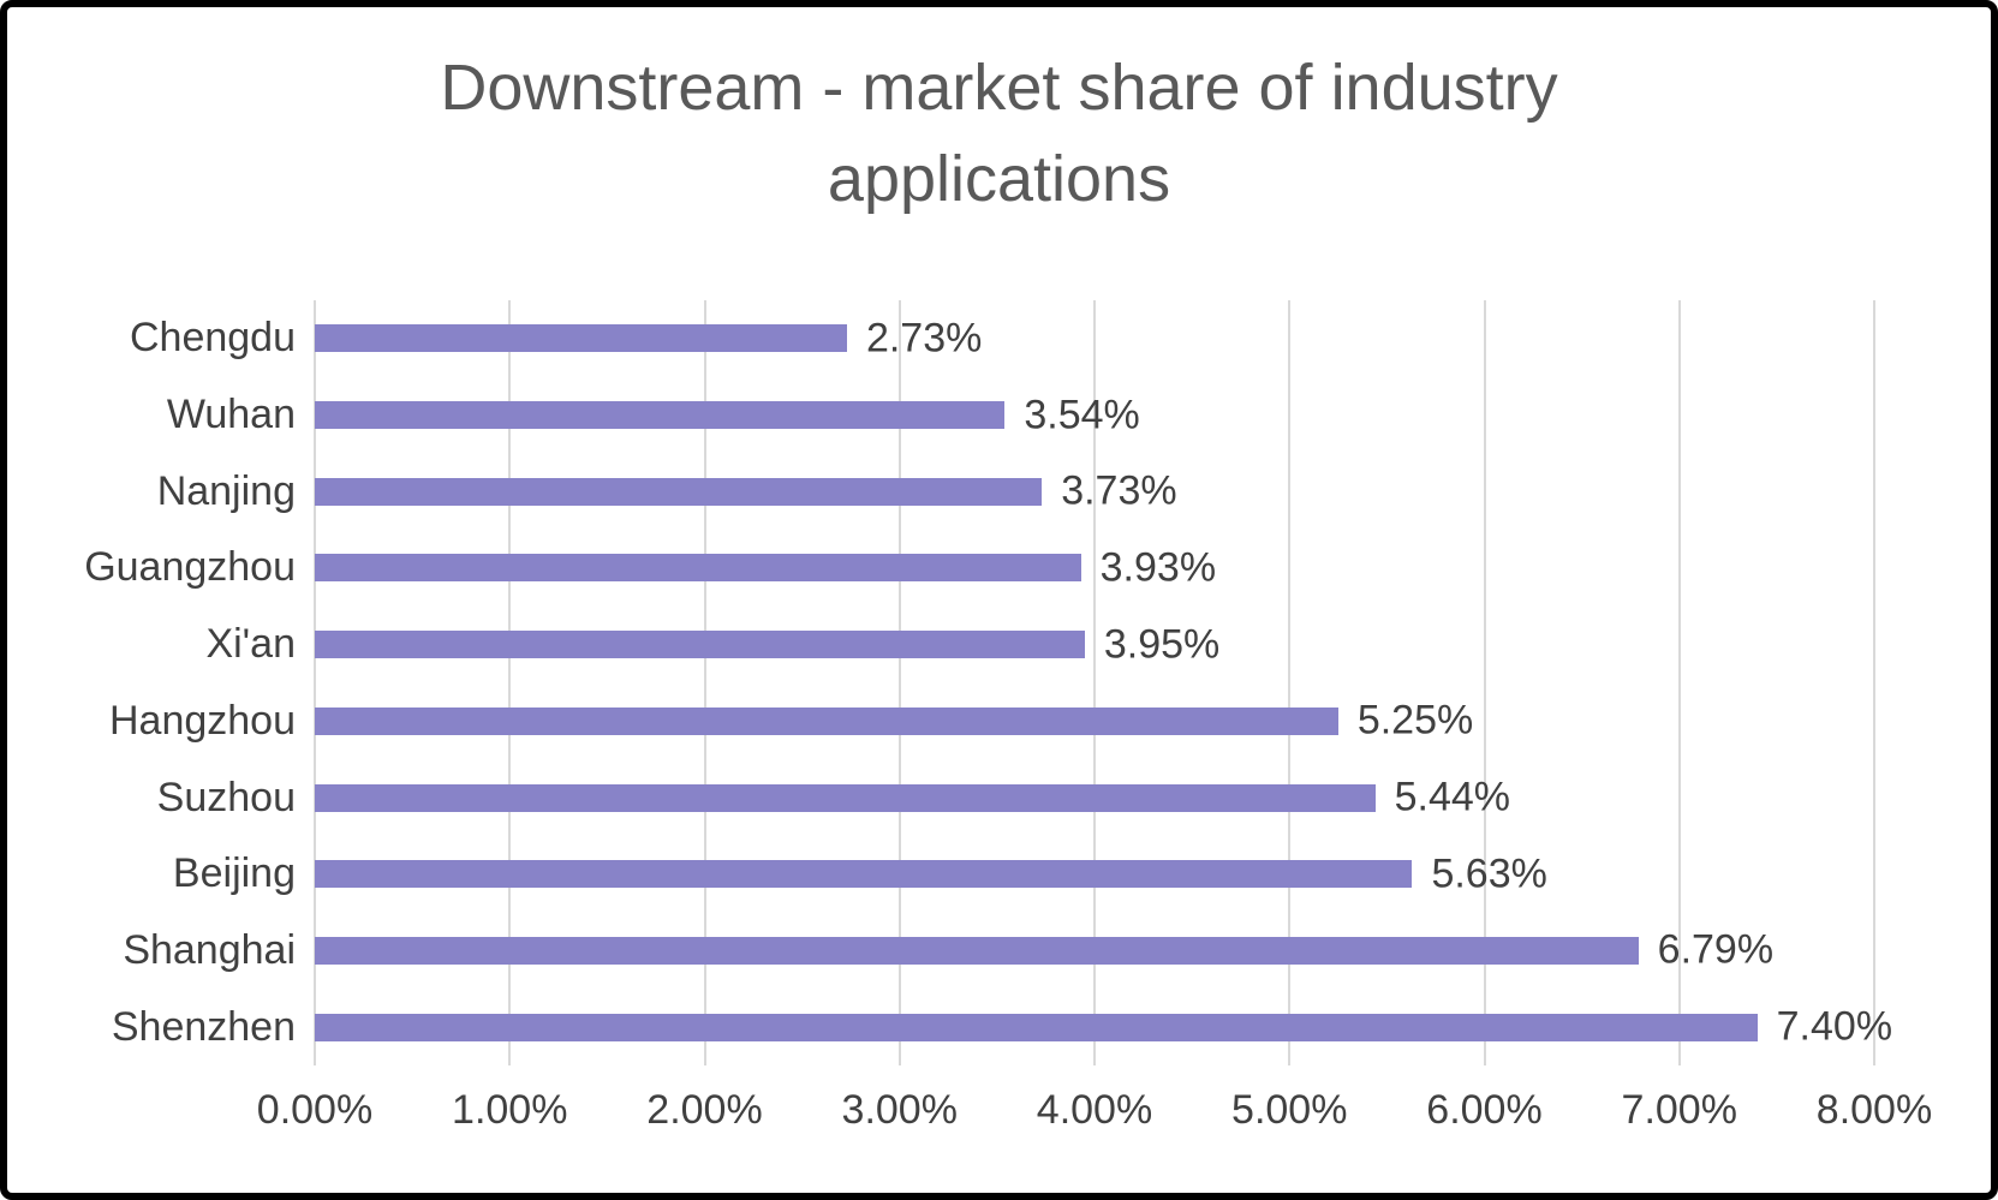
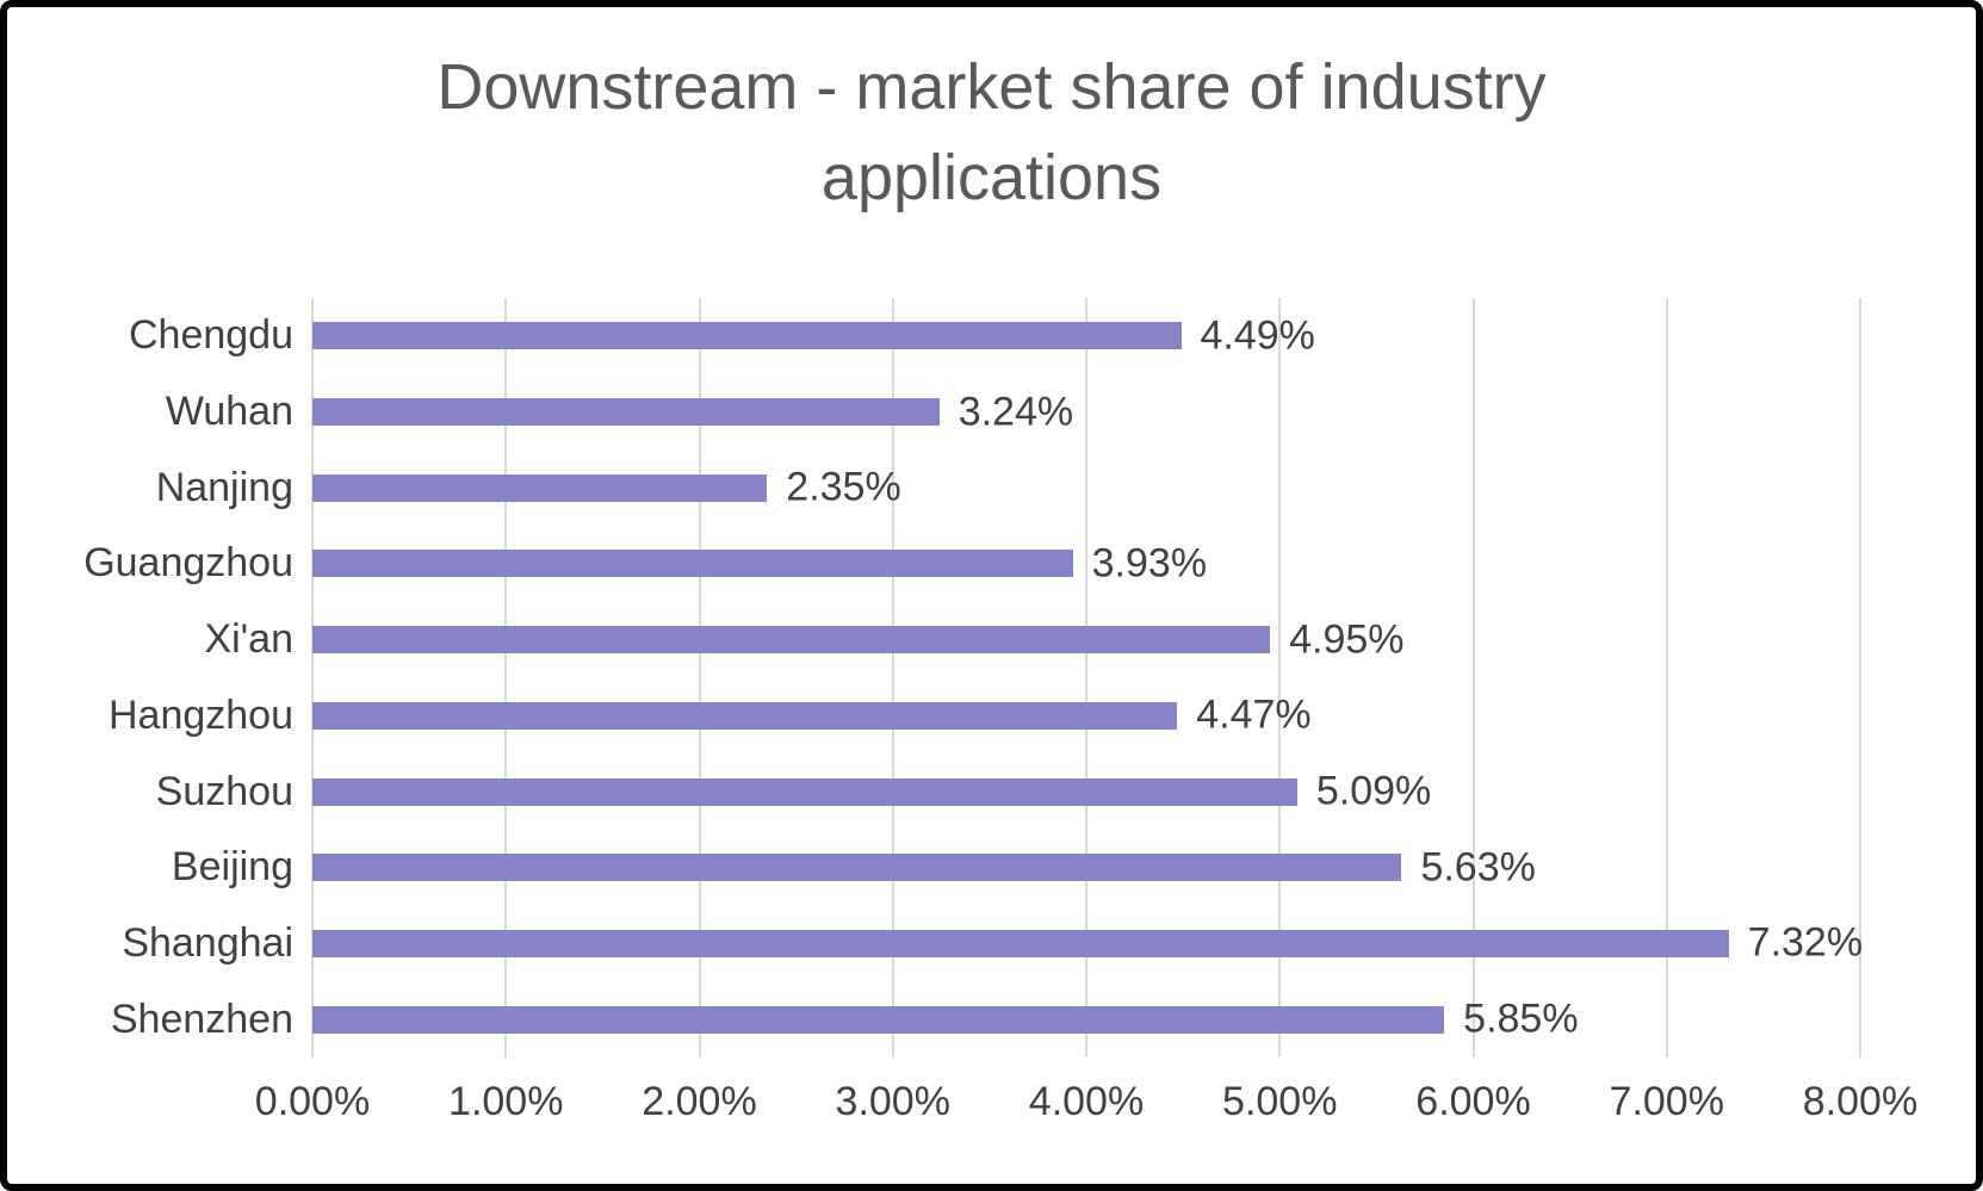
Chengdu: 2.73% -> 4.49%
Wuhan: 3.54% -> 3.24%
Nanjing: 3.73% -> 2.35%
Xi'an: 3.95% -> 4.95%
Hangzhou: 5.25% -> 4.47%
Suzhou: 5.44% -> 5.09%
Shanghai: 6.79% -> 7.32%
Shenzhen: 7.40% -> 5.85%
